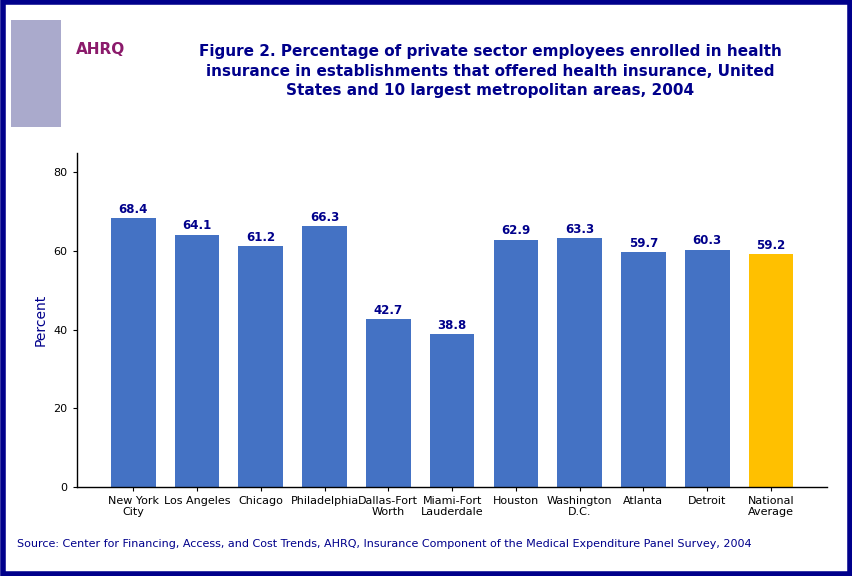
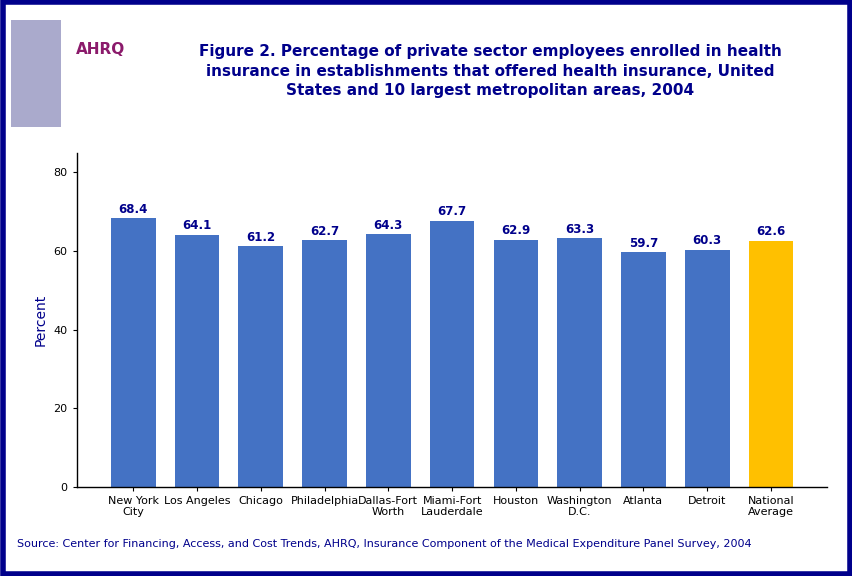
Philadelphia: 66.3 -> 62.7
Dallas-Fort Worth: 42.7 -> 64.3
Miami-Fort Lauderdale: 38.8 -> 67.7
National Average: 59.2 -> 62.6
